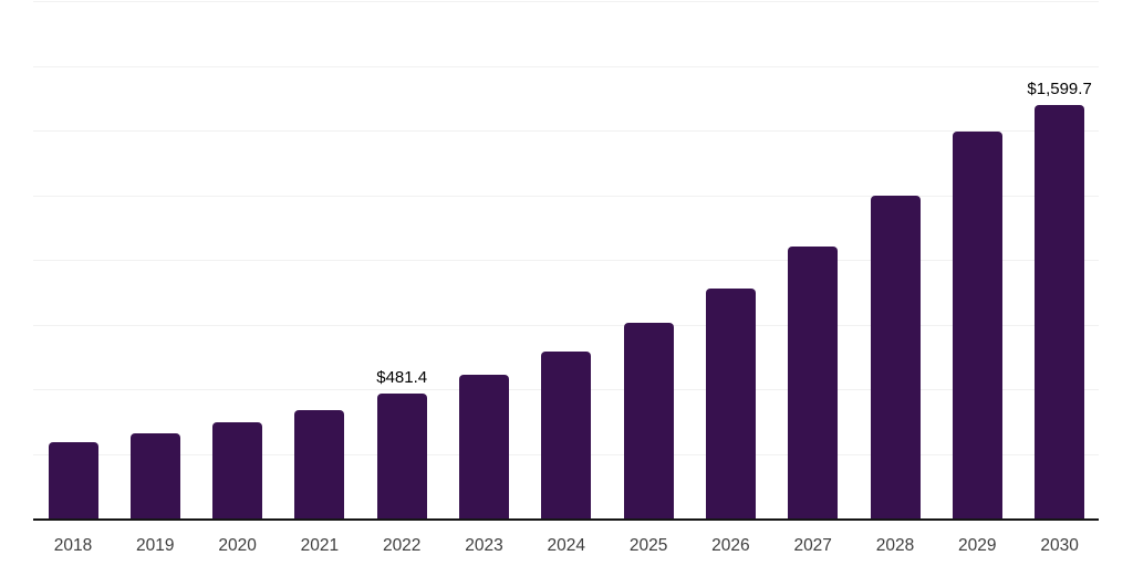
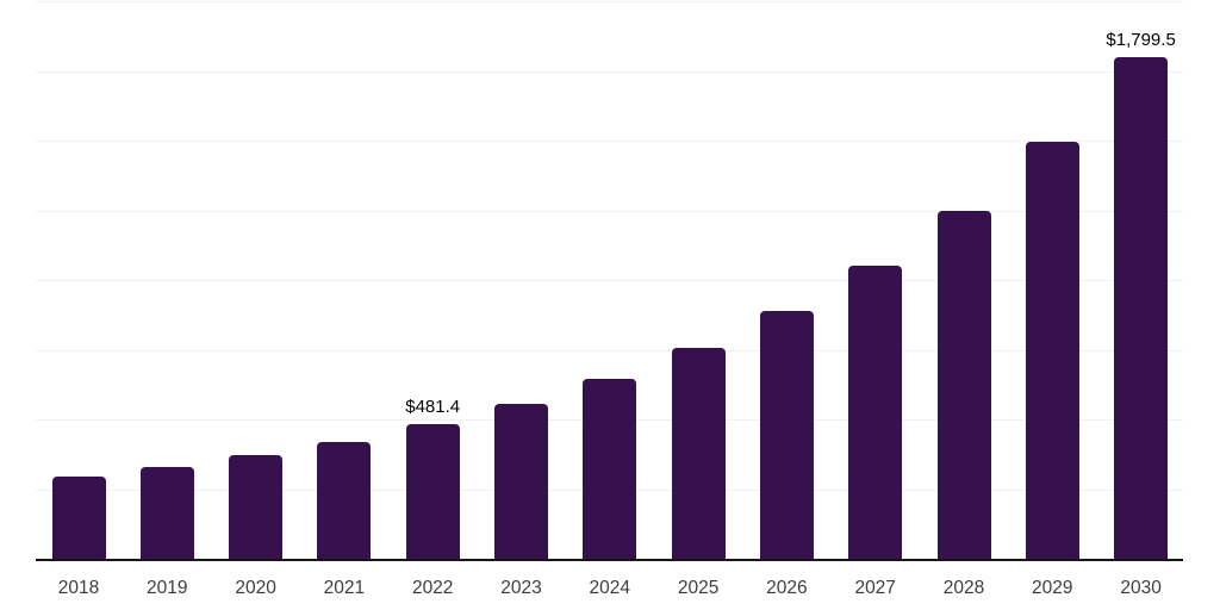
2030: $1,599.7 -> $1,799.5
